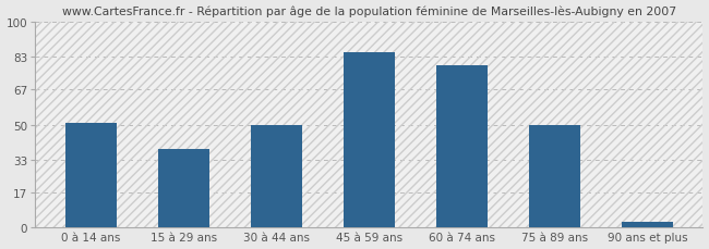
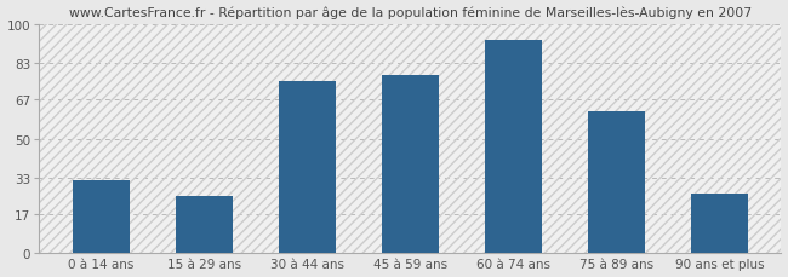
0 à 14 ans: 51 -> 32
15 à 29 ans: 38 -> 25
30 à 44 ans: 50 -> 75
45 à 59 ans: 85 -> 78
60 à 74 ans: 79 -> 93
75 à 89 ans: 50 -> 62
90 ans et plus: 3 -> 26
